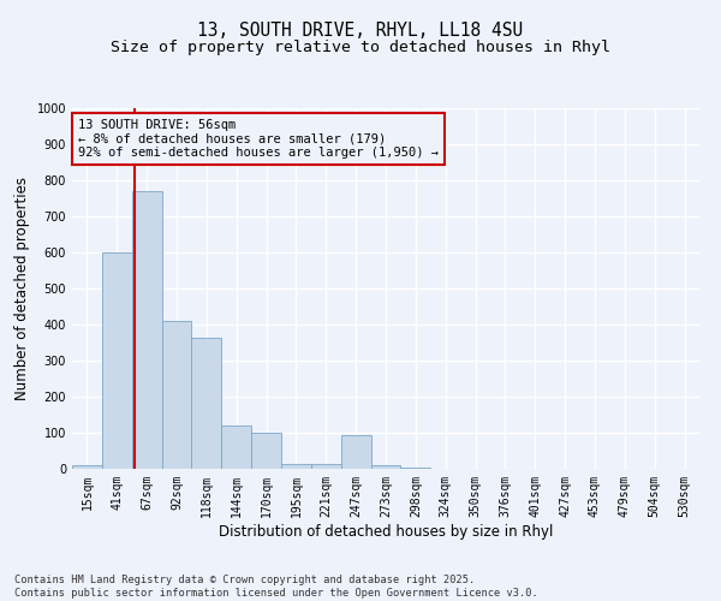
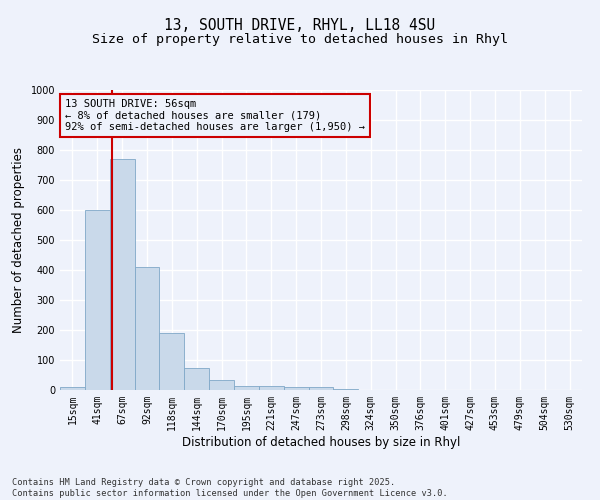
118sqm: 365 -> 190
144sqm: 120 -> 75
170sqm: 100 -> 35
247sqm: 95 -> 10
